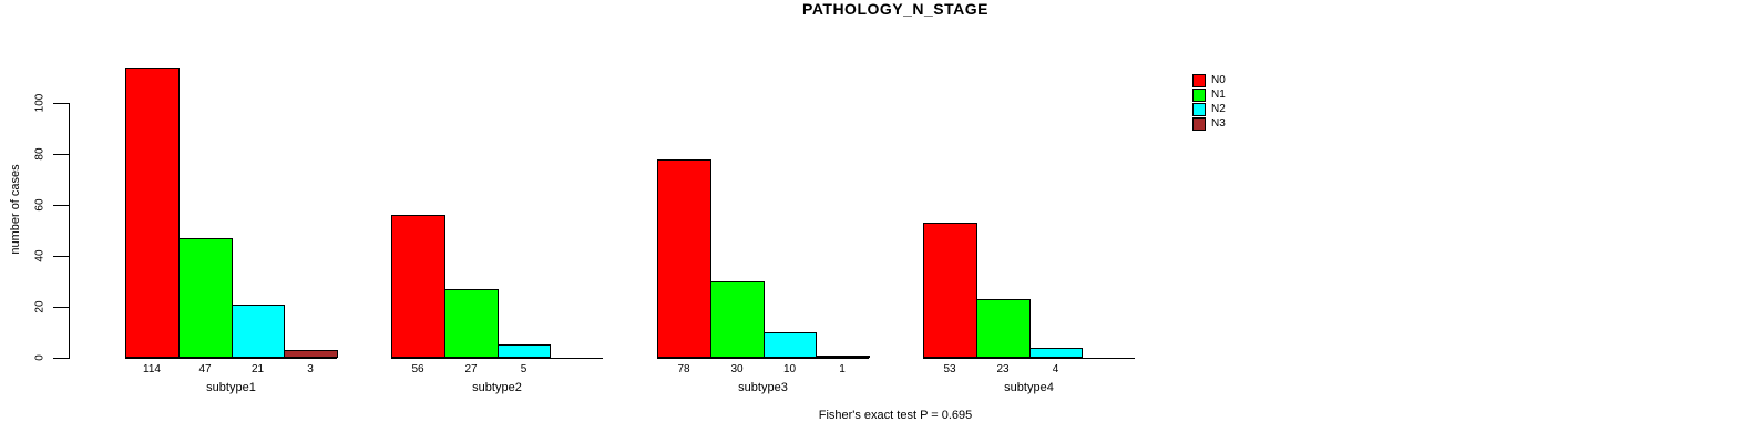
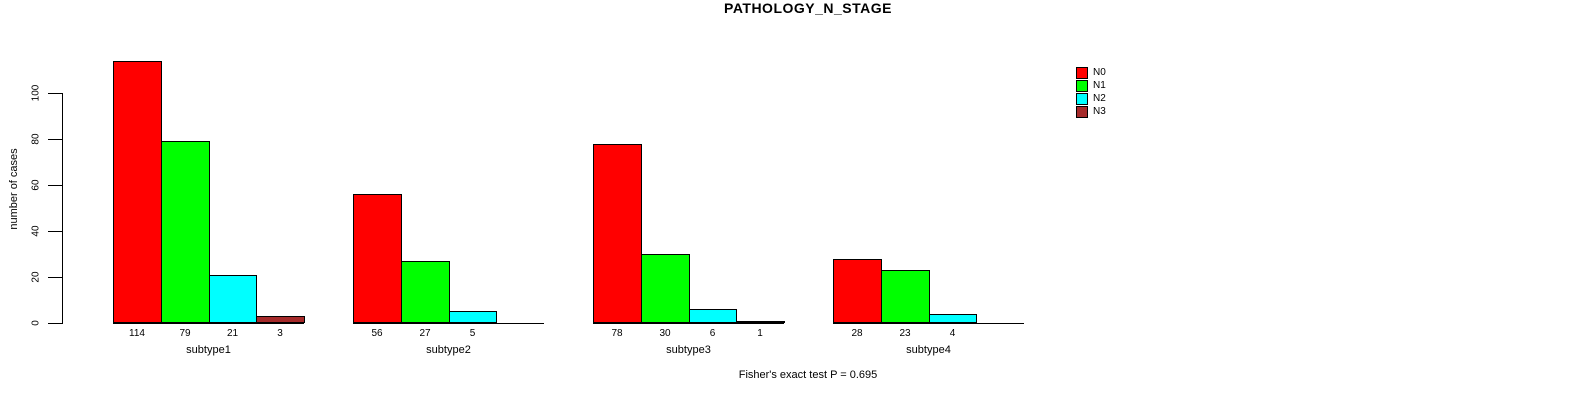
N1/subtype1: 47 -> 79
N2/subtype3: 10 -> 6
N0/subtype4: 53 -> 28
